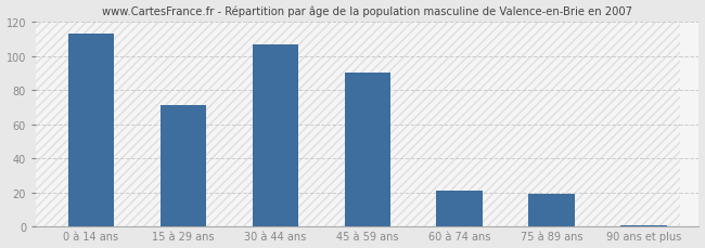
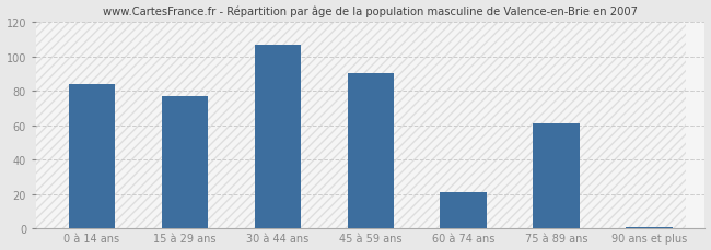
0 à 14 ans: 113 -> 84
15 à 29 ans: 71 -> 77
75 à 89 ans: 19 -> 61
